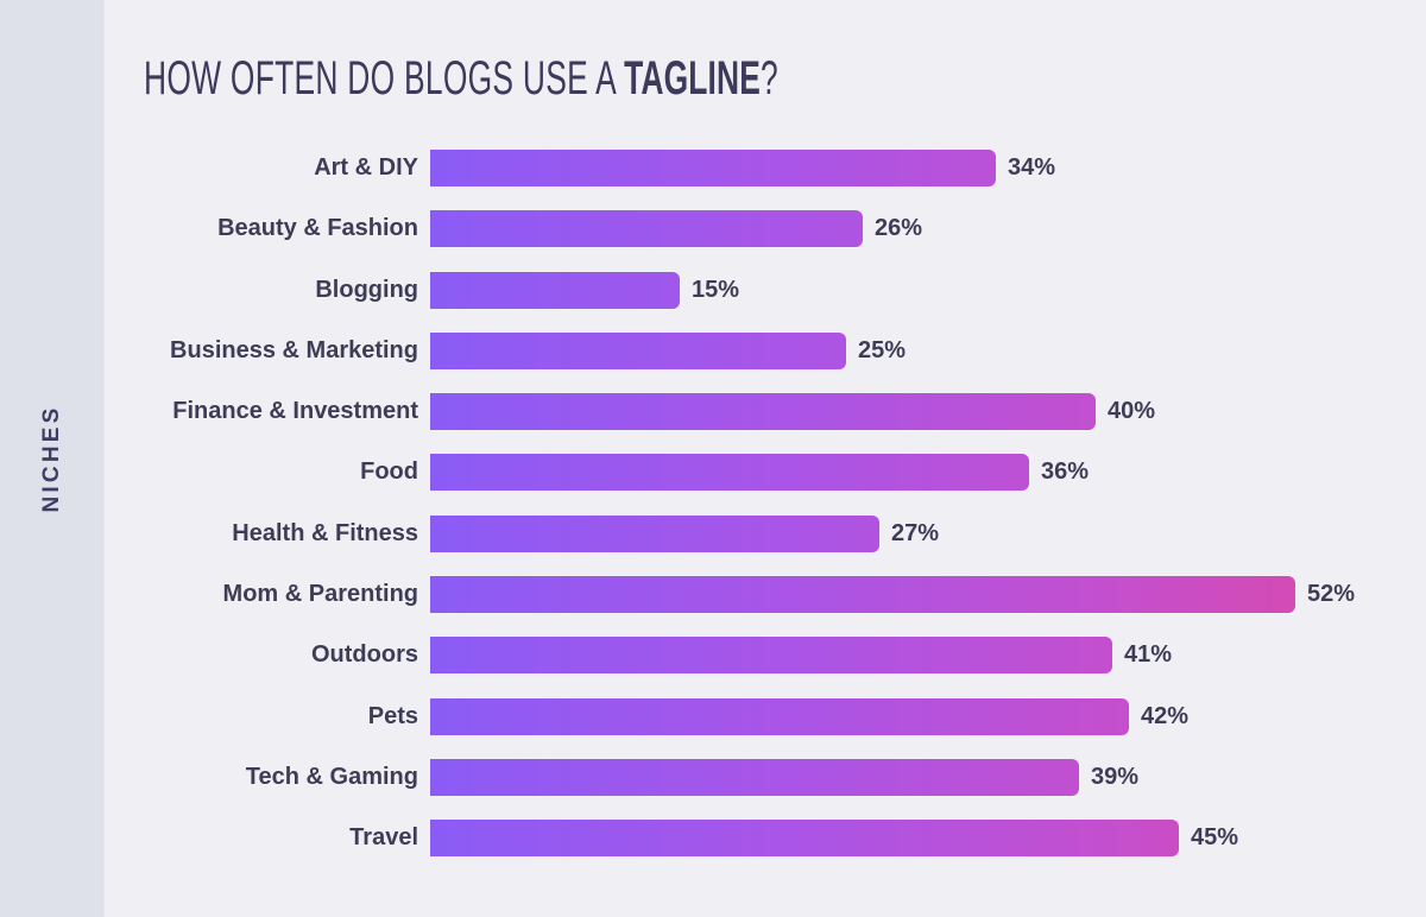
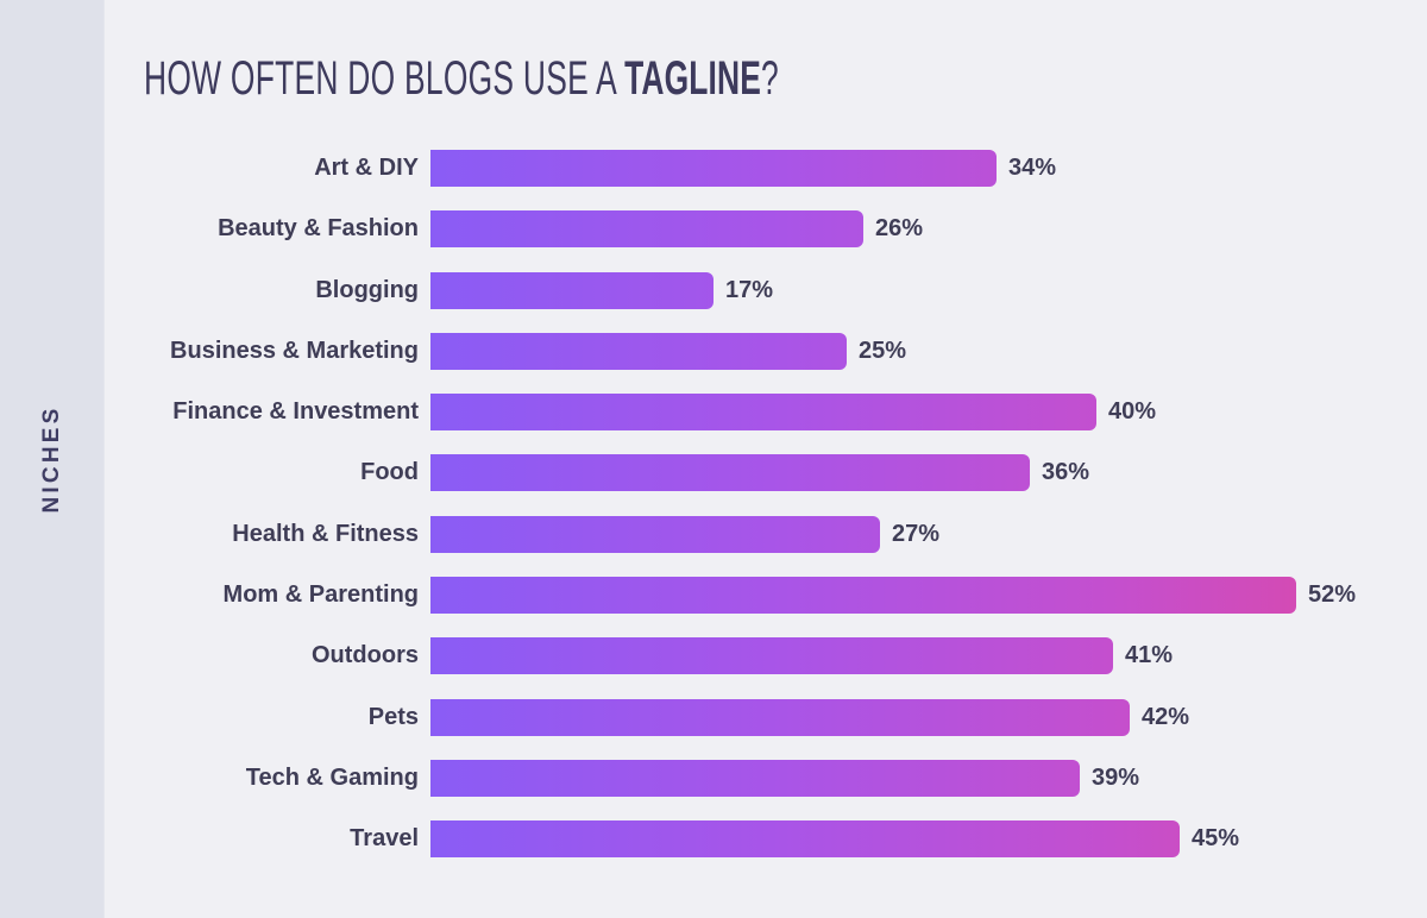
Blogging: 15% -> 17%
